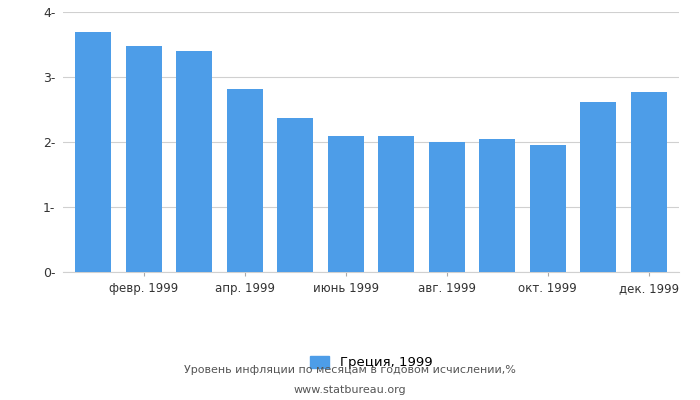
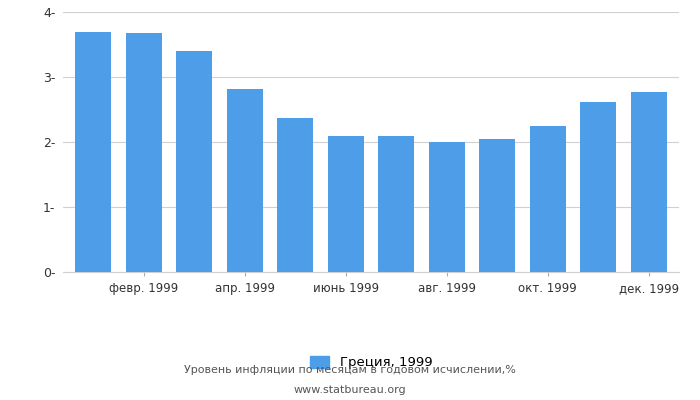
февр. 1999: 3.48- -> 3.68-
окт. 1999: 1.96- -> 2.25-
